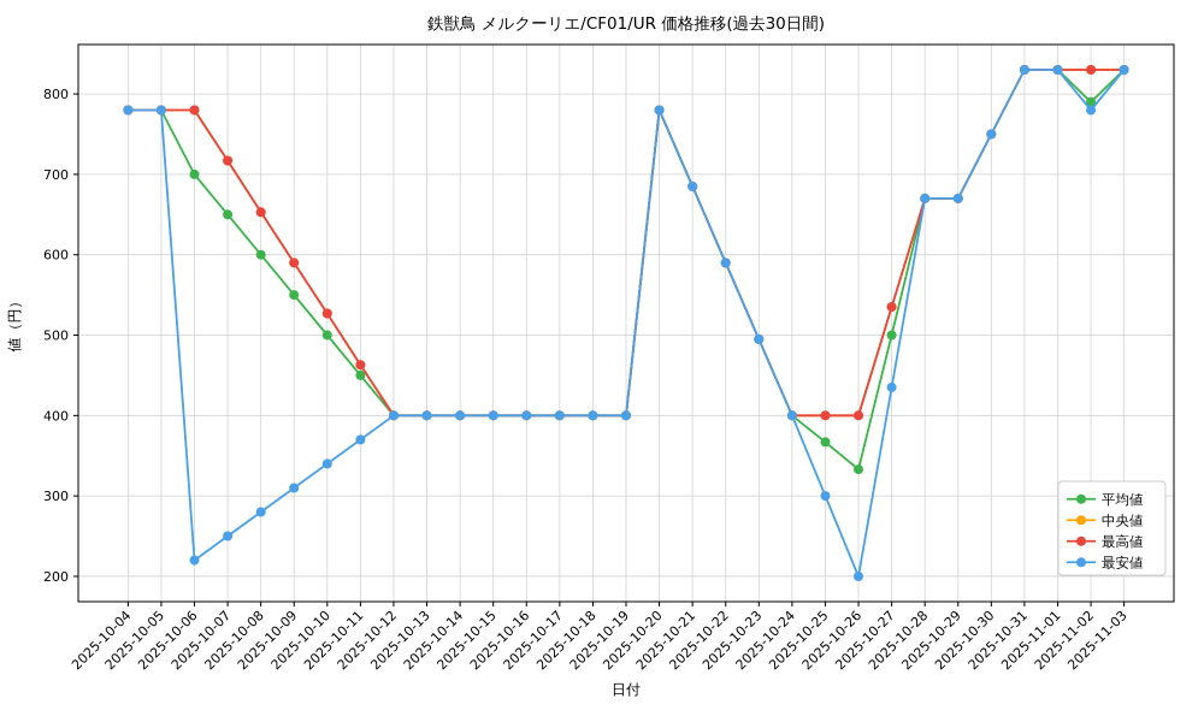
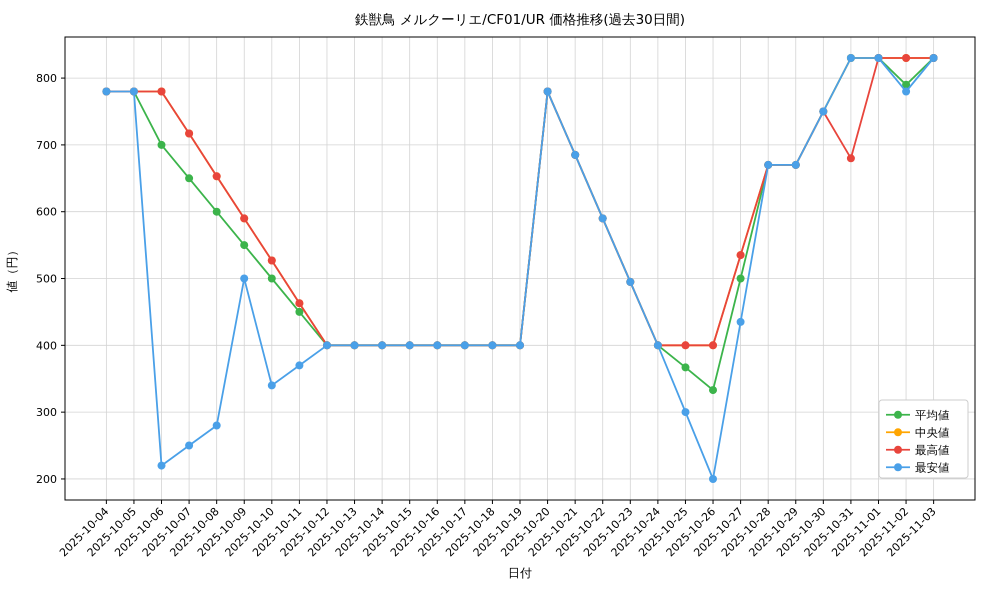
最安値/2025-10-09: 310 -> 500
最高値/2025-10-31: 830 -> 680
